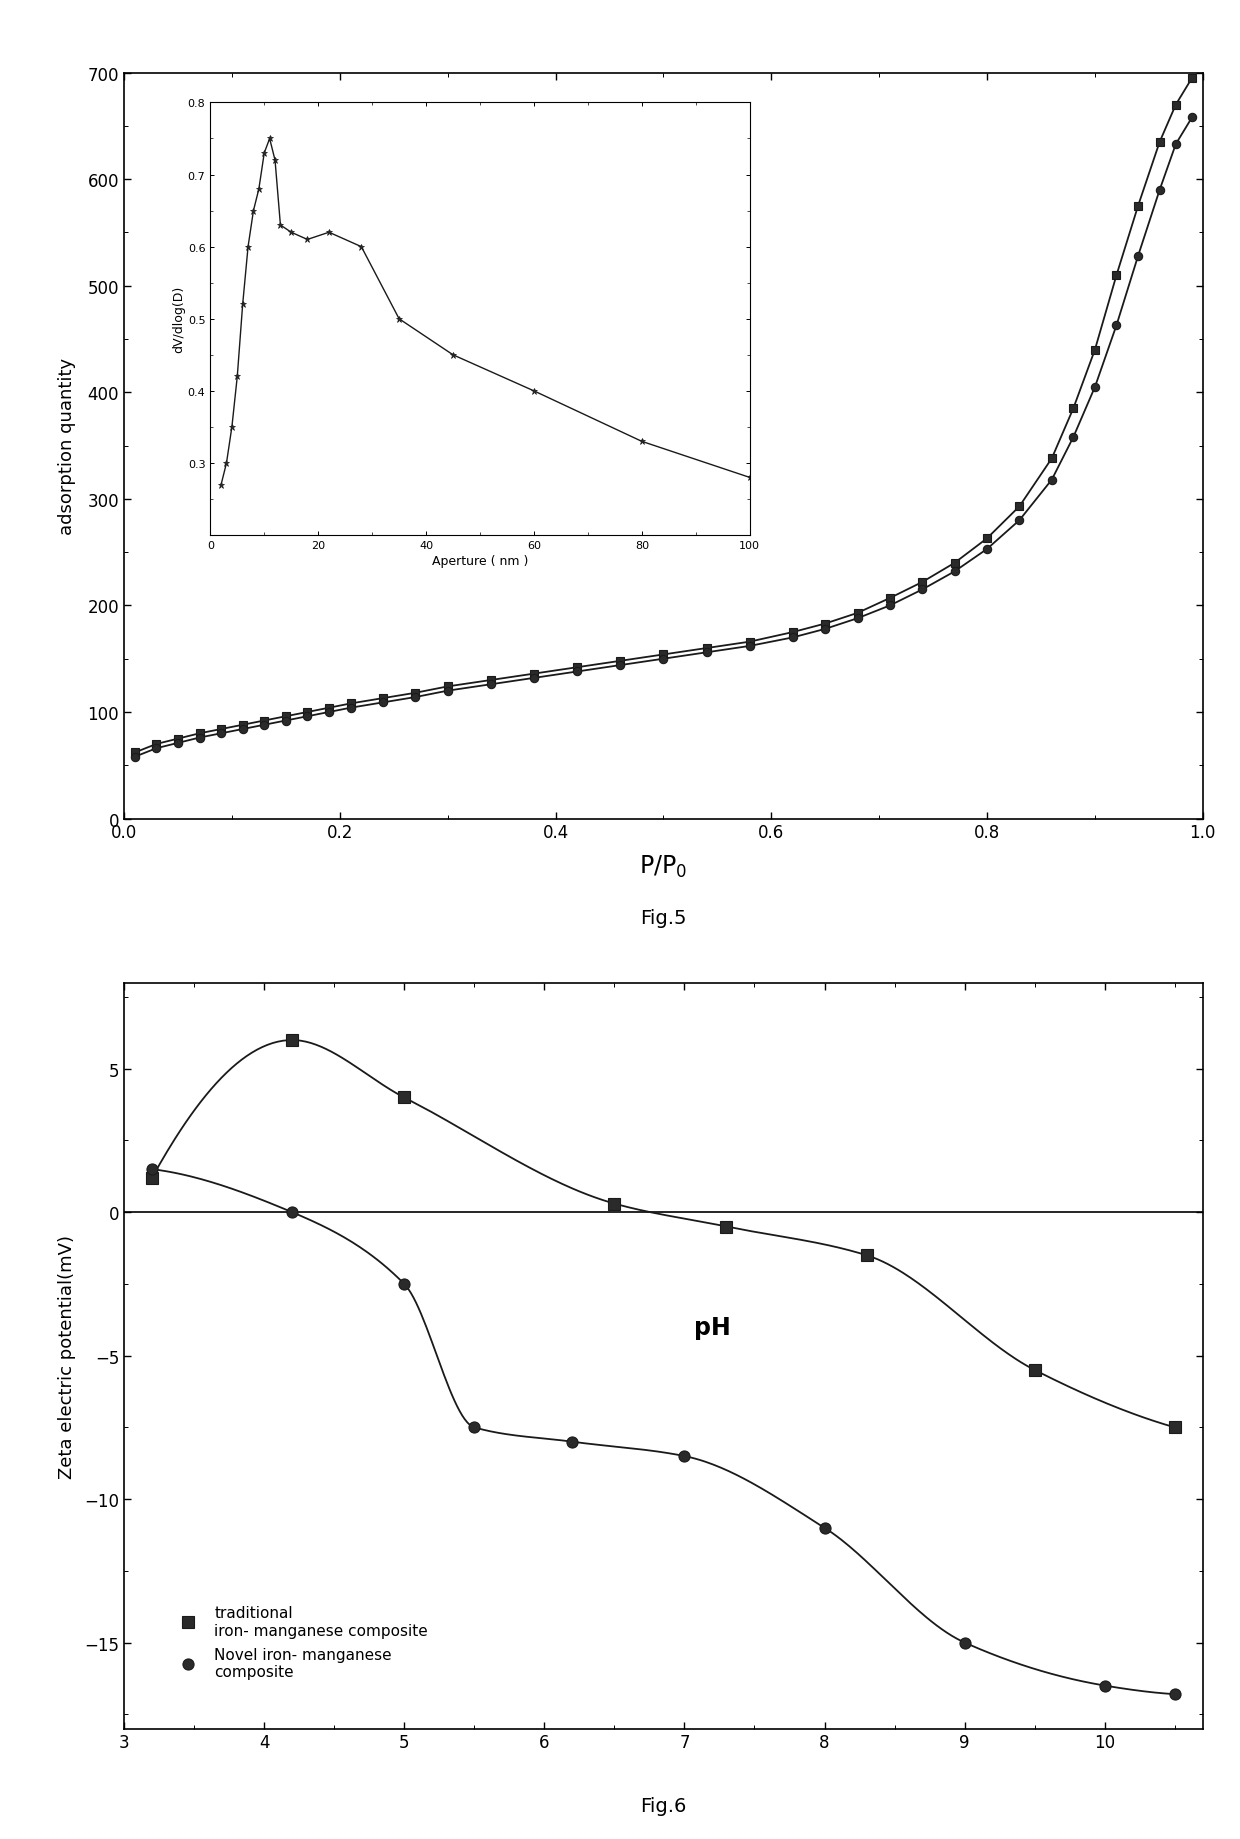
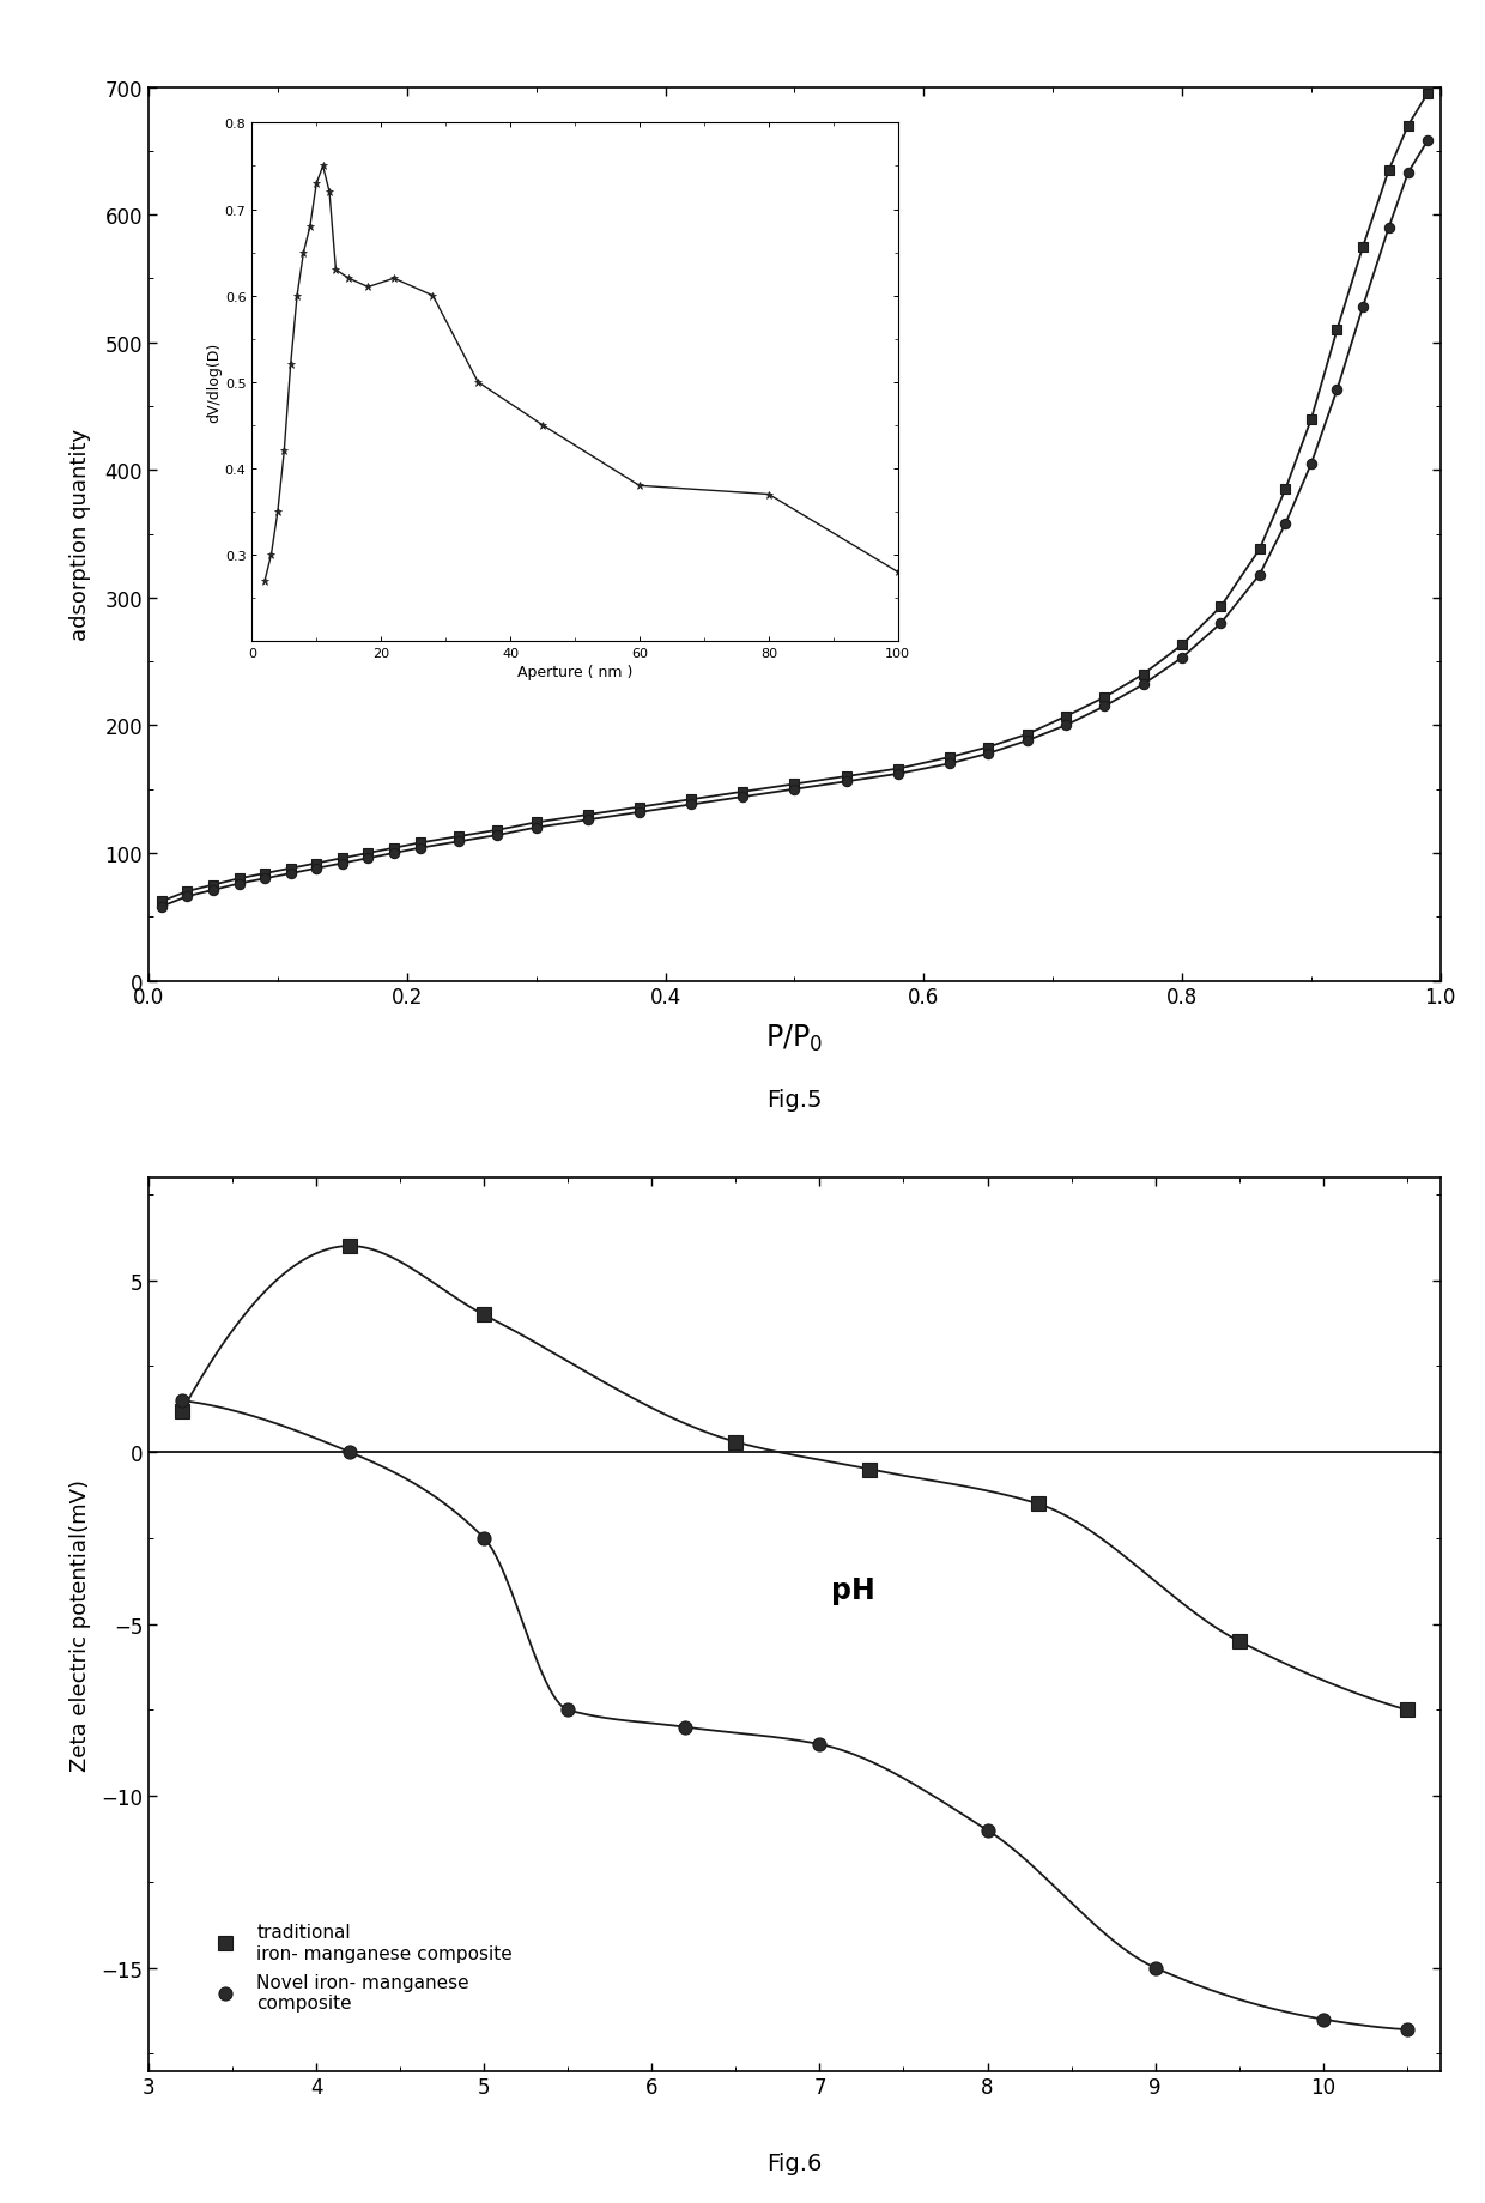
60: 0.40 -> 0.38
80: 0.33 -> 0.37
